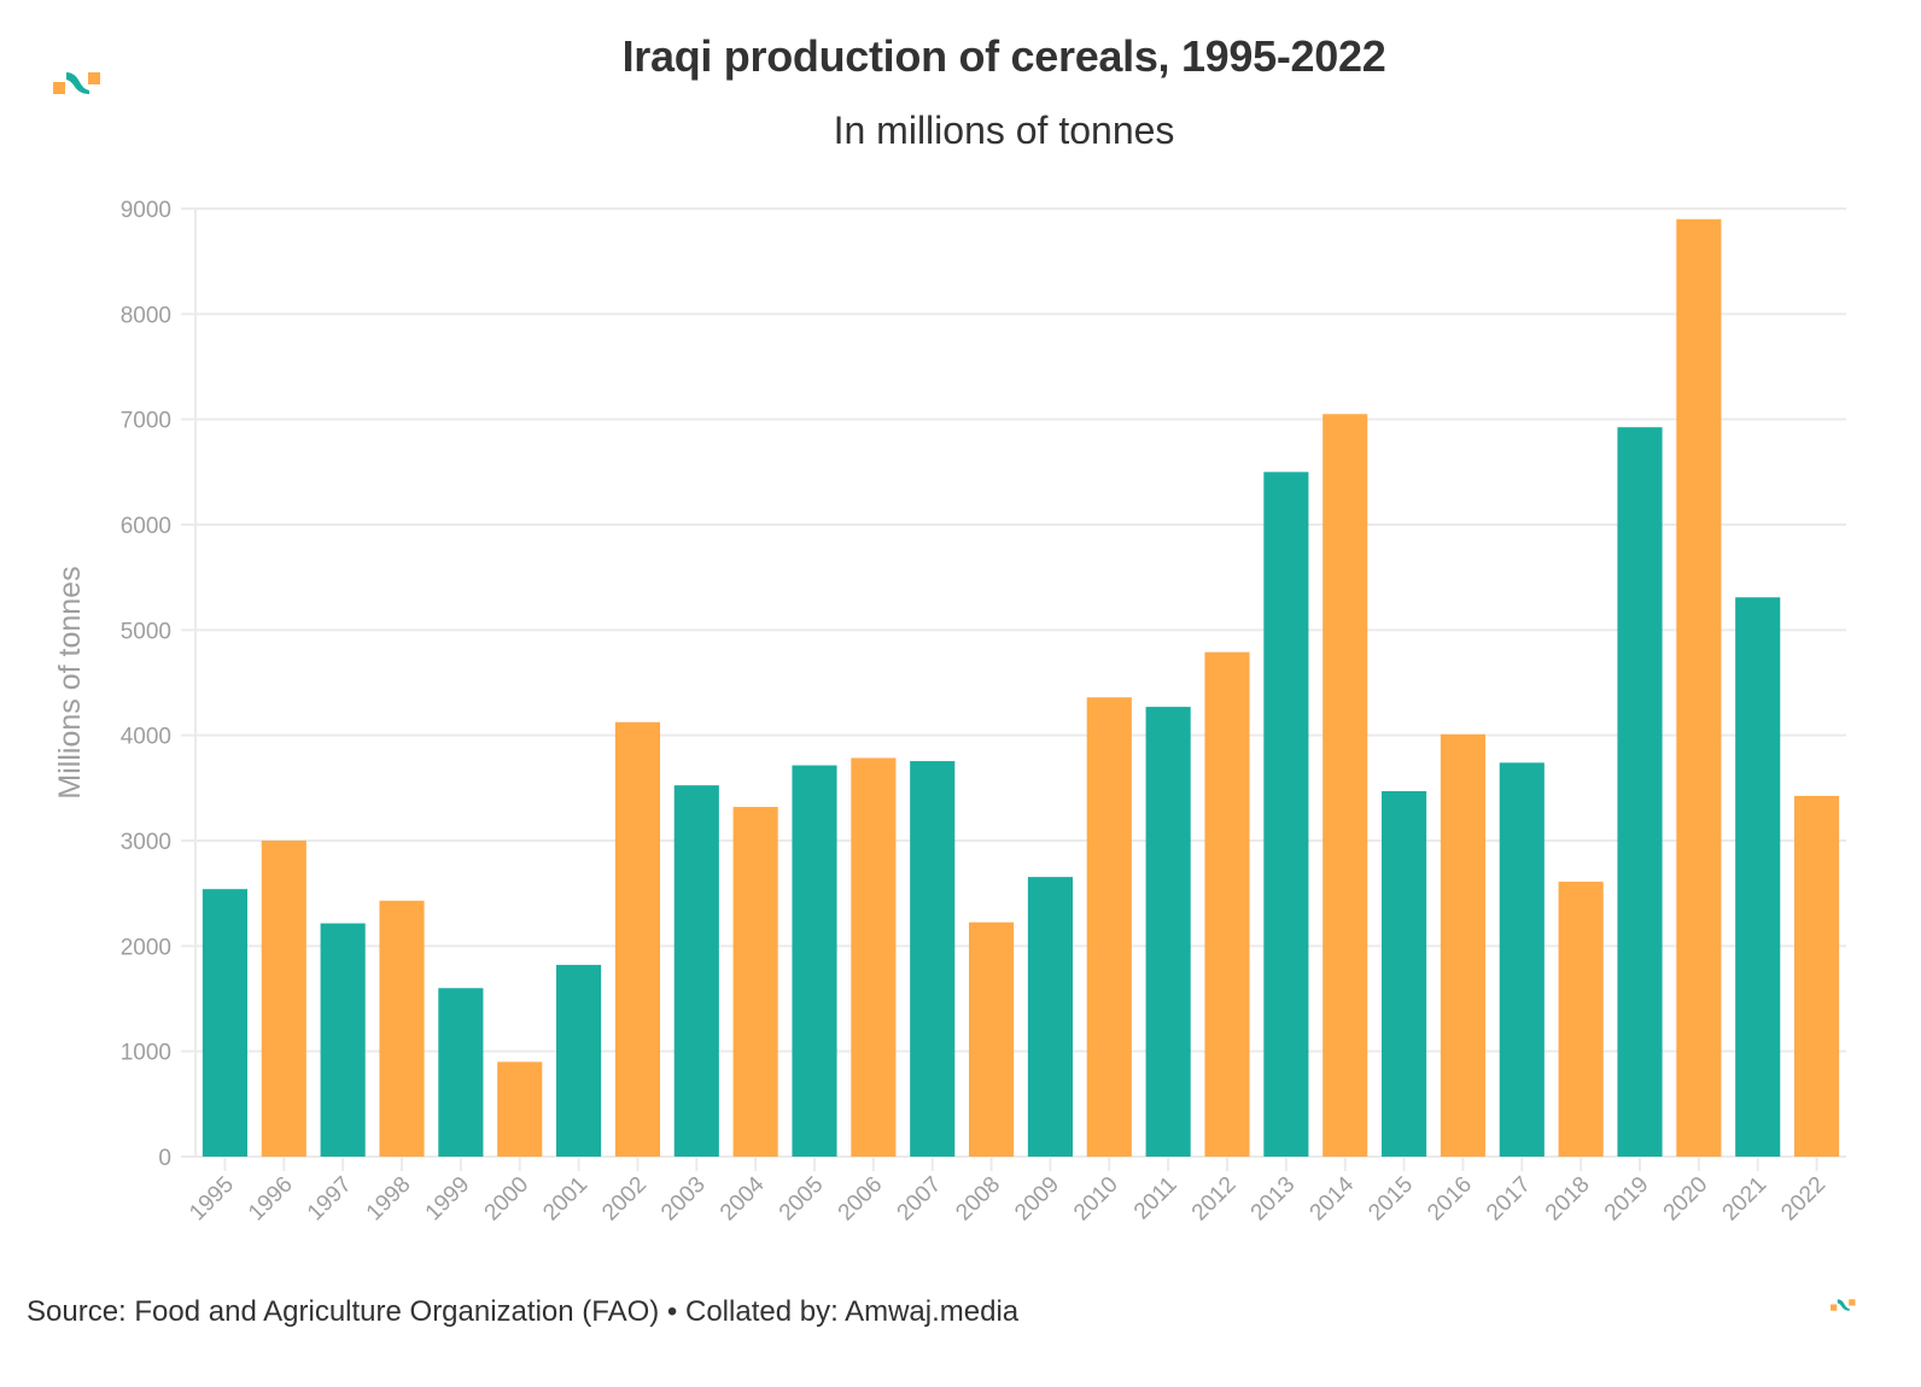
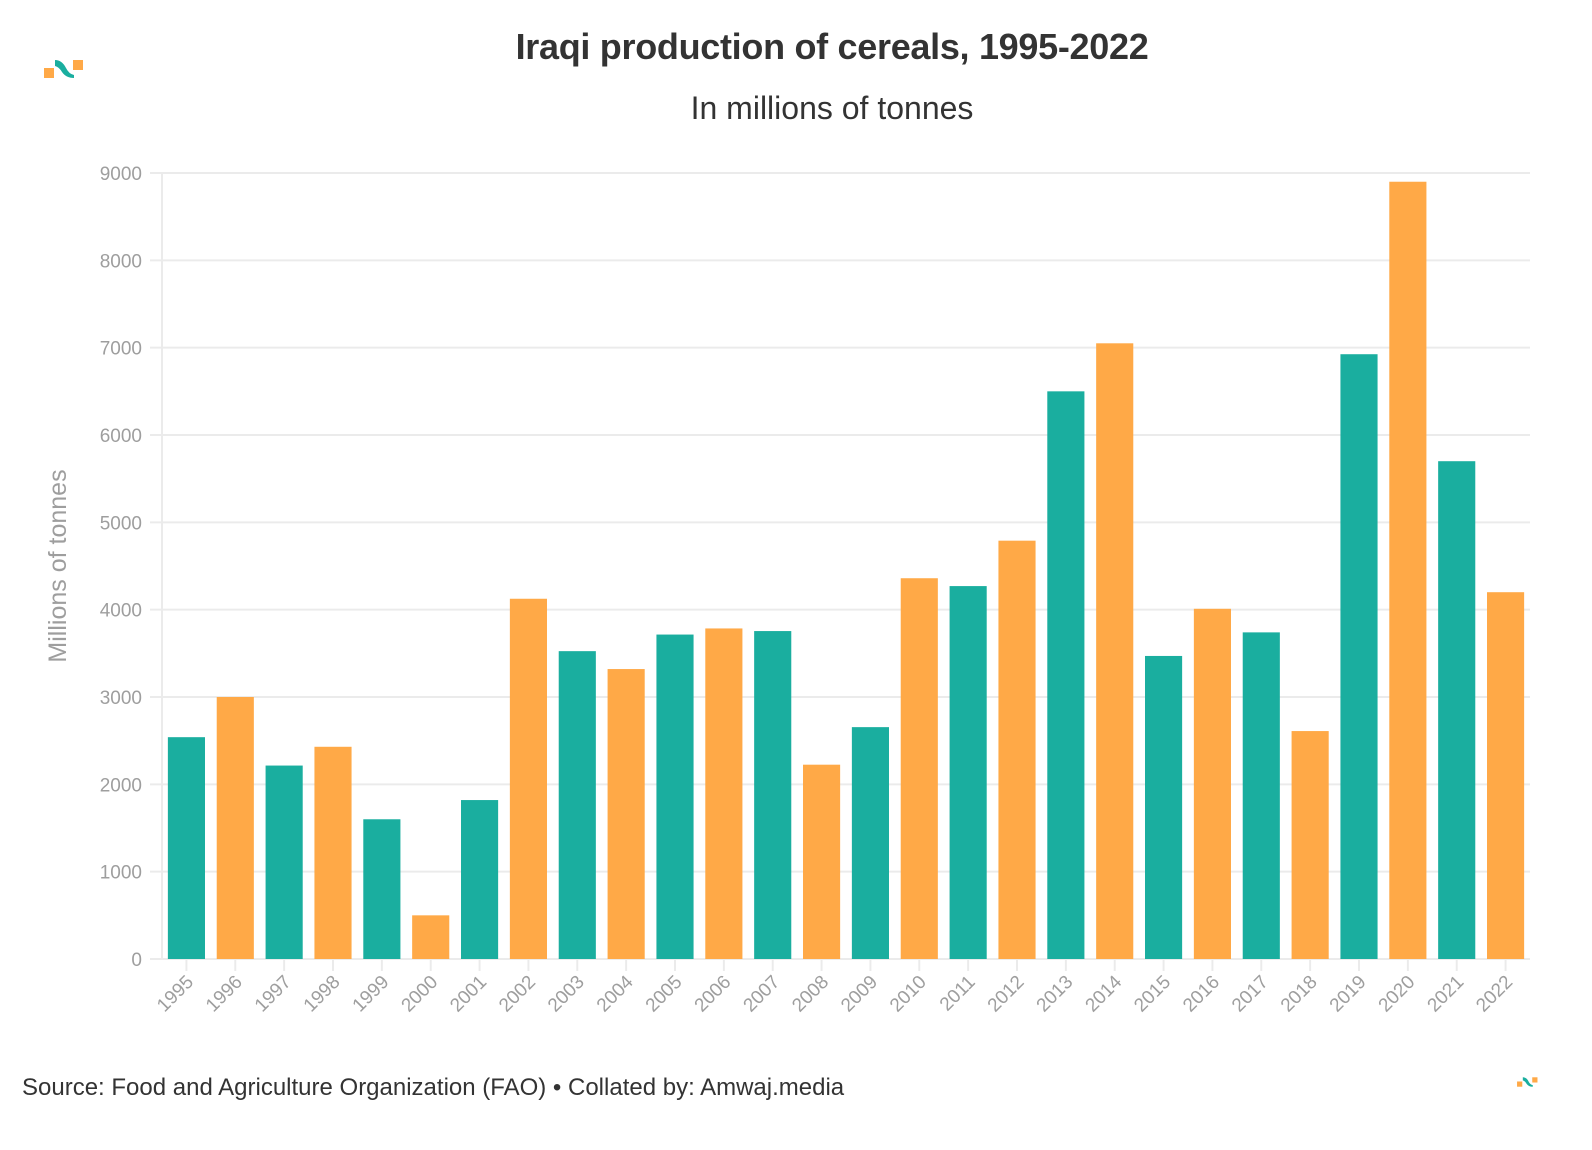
2000: 900 -> 500
2021: 5300 -> 5700
2022: 3400 -> 4200
